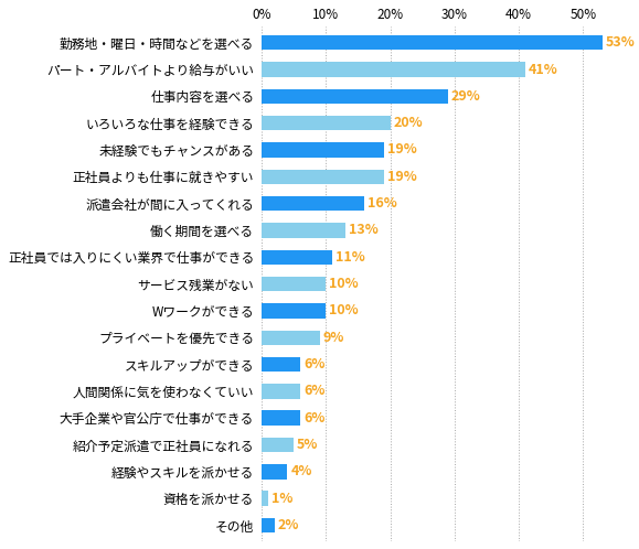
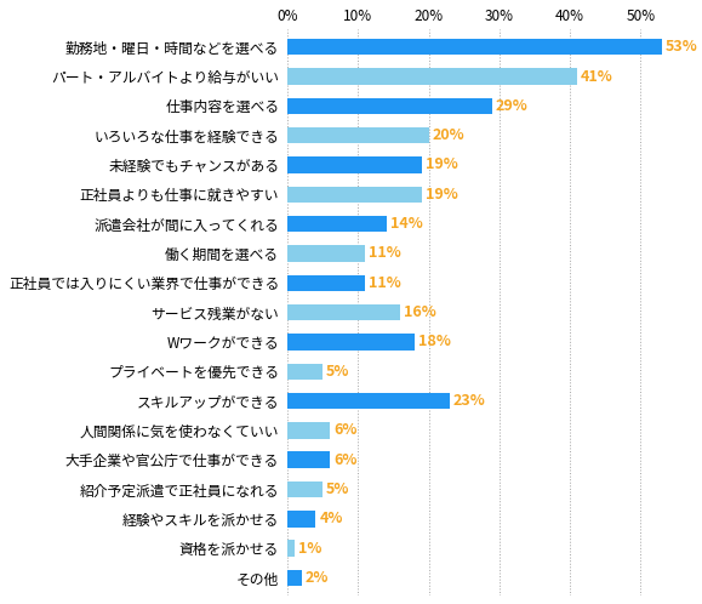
派遣会社が間に入ってくれる: 16% -> 14%
働く期間を選べる: 13% -> 11%
サービス残業がない: 10% -> 16%
Wワークができる: 10% -> 18%
プライベートを優先できる: 9% -> 5%
スキルアップができる: 6% -> 23%
